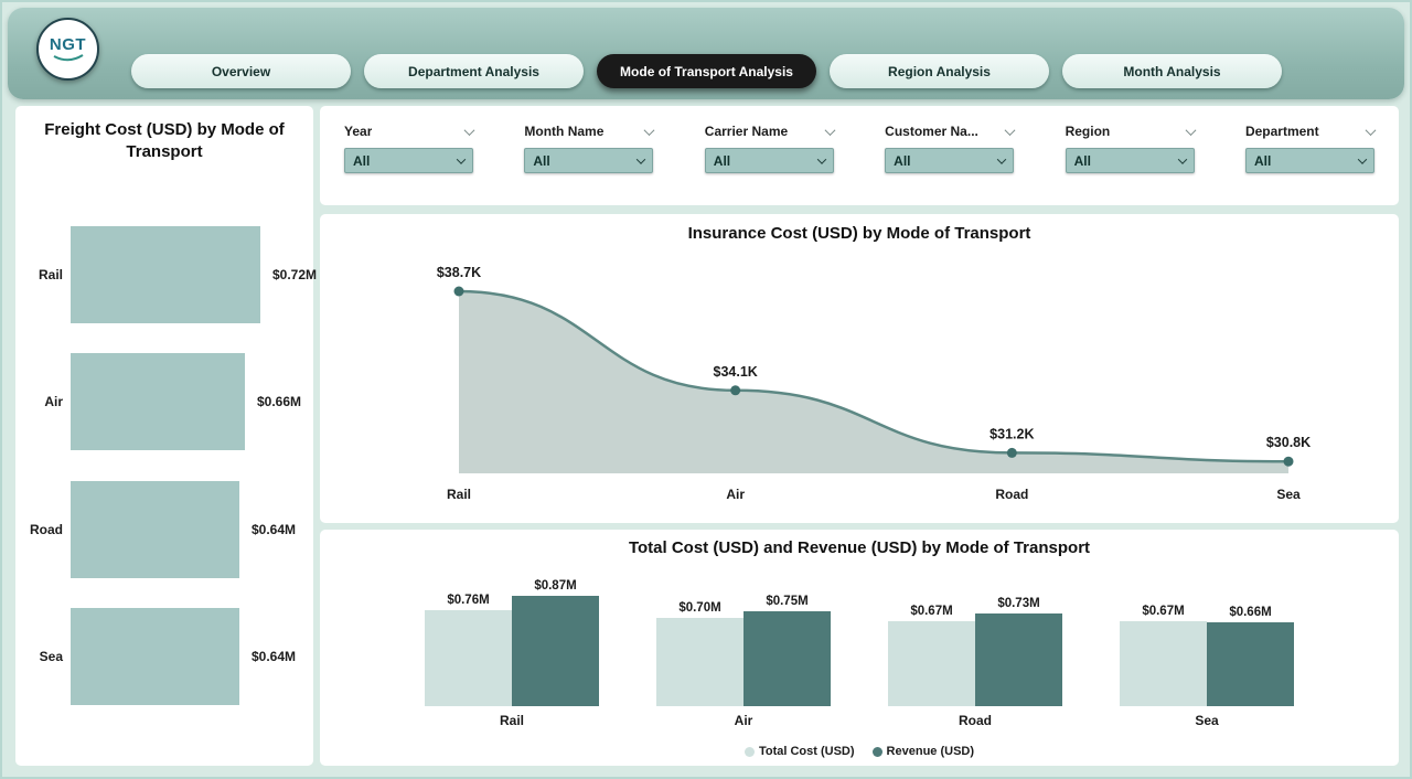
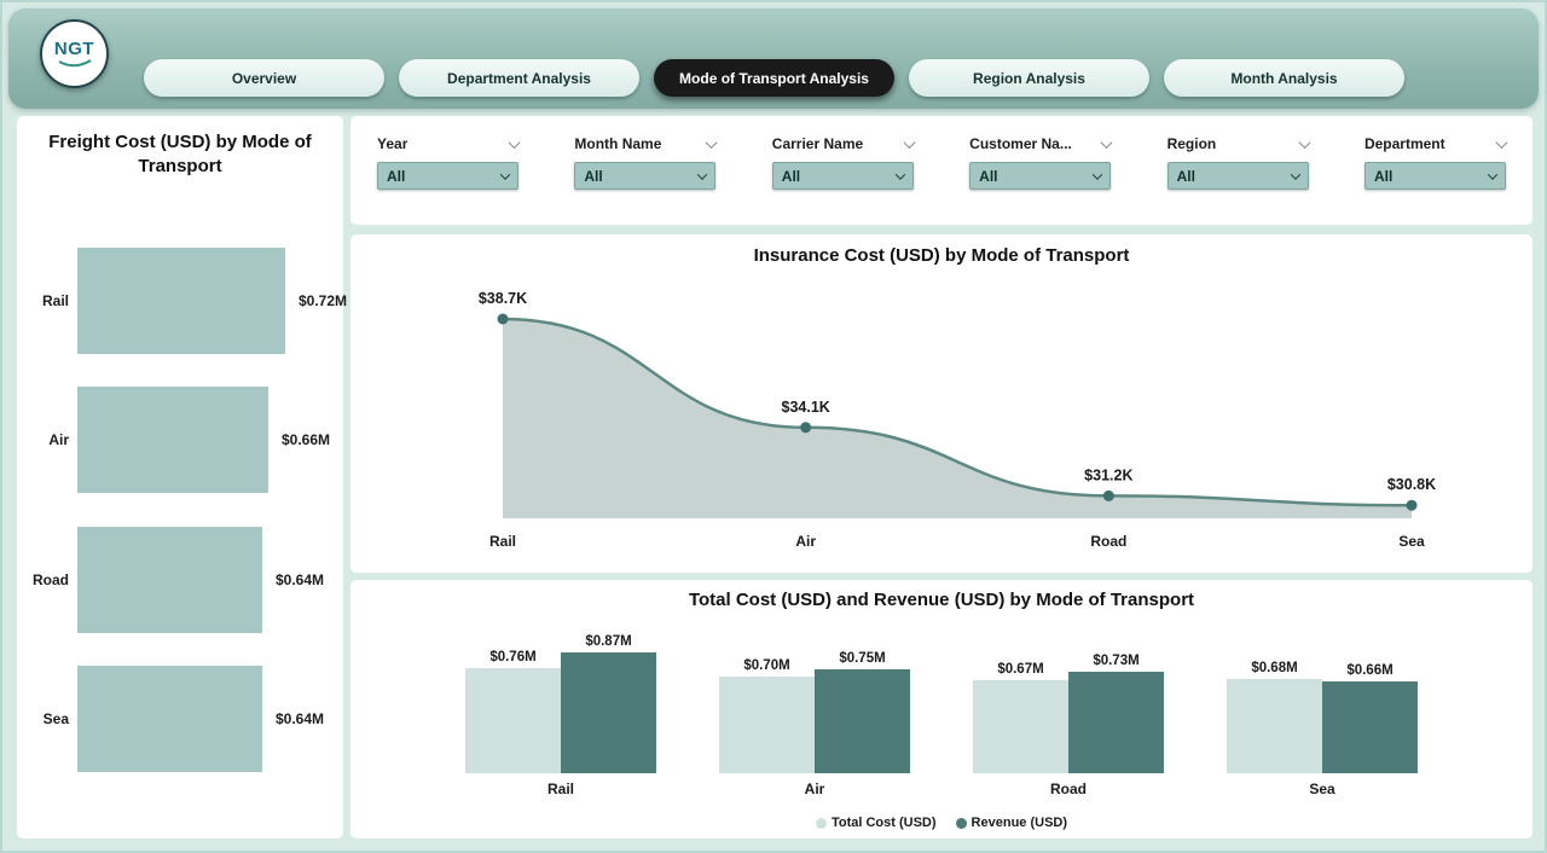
Total Cost (USD) and Revenue (USD) by Mode of Transport/Total Cost (USD)/Sea: $0.67M -> $0.68M
